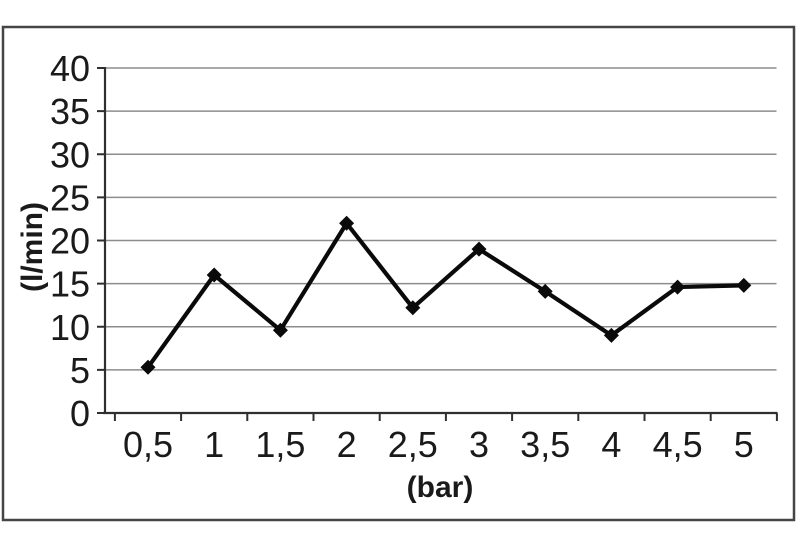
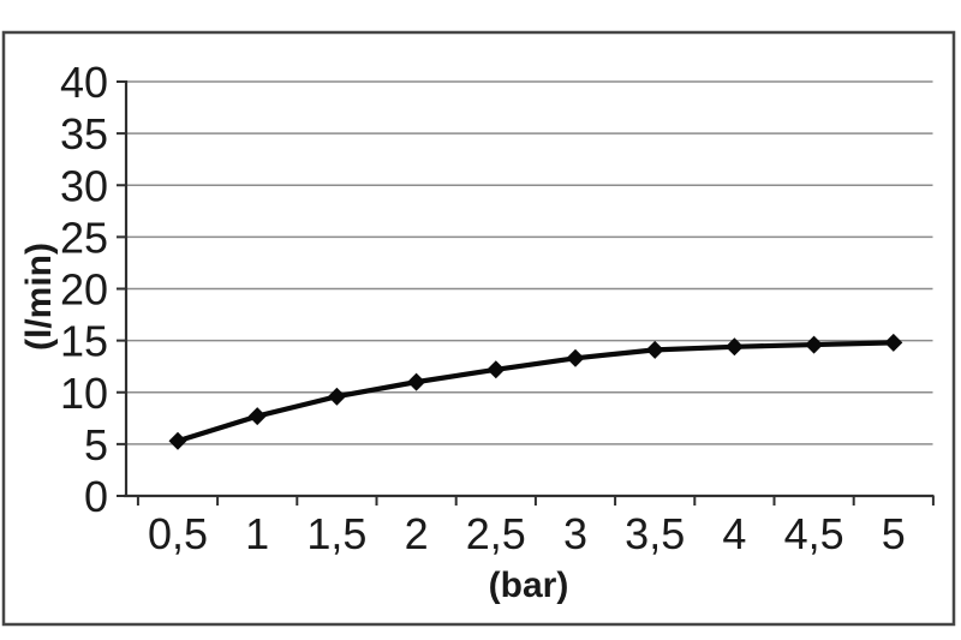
1: 16 -> 8
2: 22 -> 11
3: 19 -> 13
4: 9 -> 14
